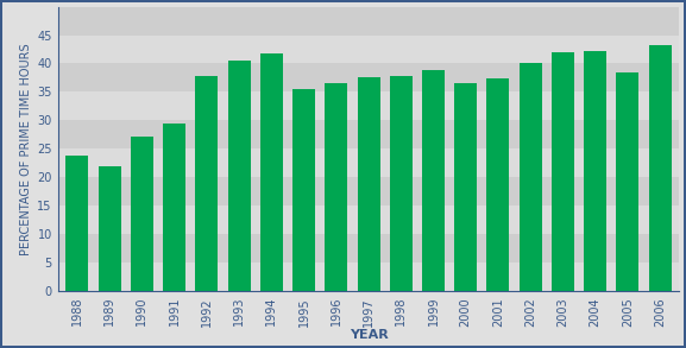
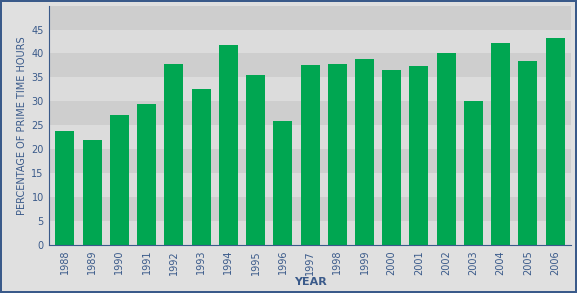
1993: 40.6 -> 32.5
1996: 36.5 -> 26.0
2003: 41.9 -> 30.0
